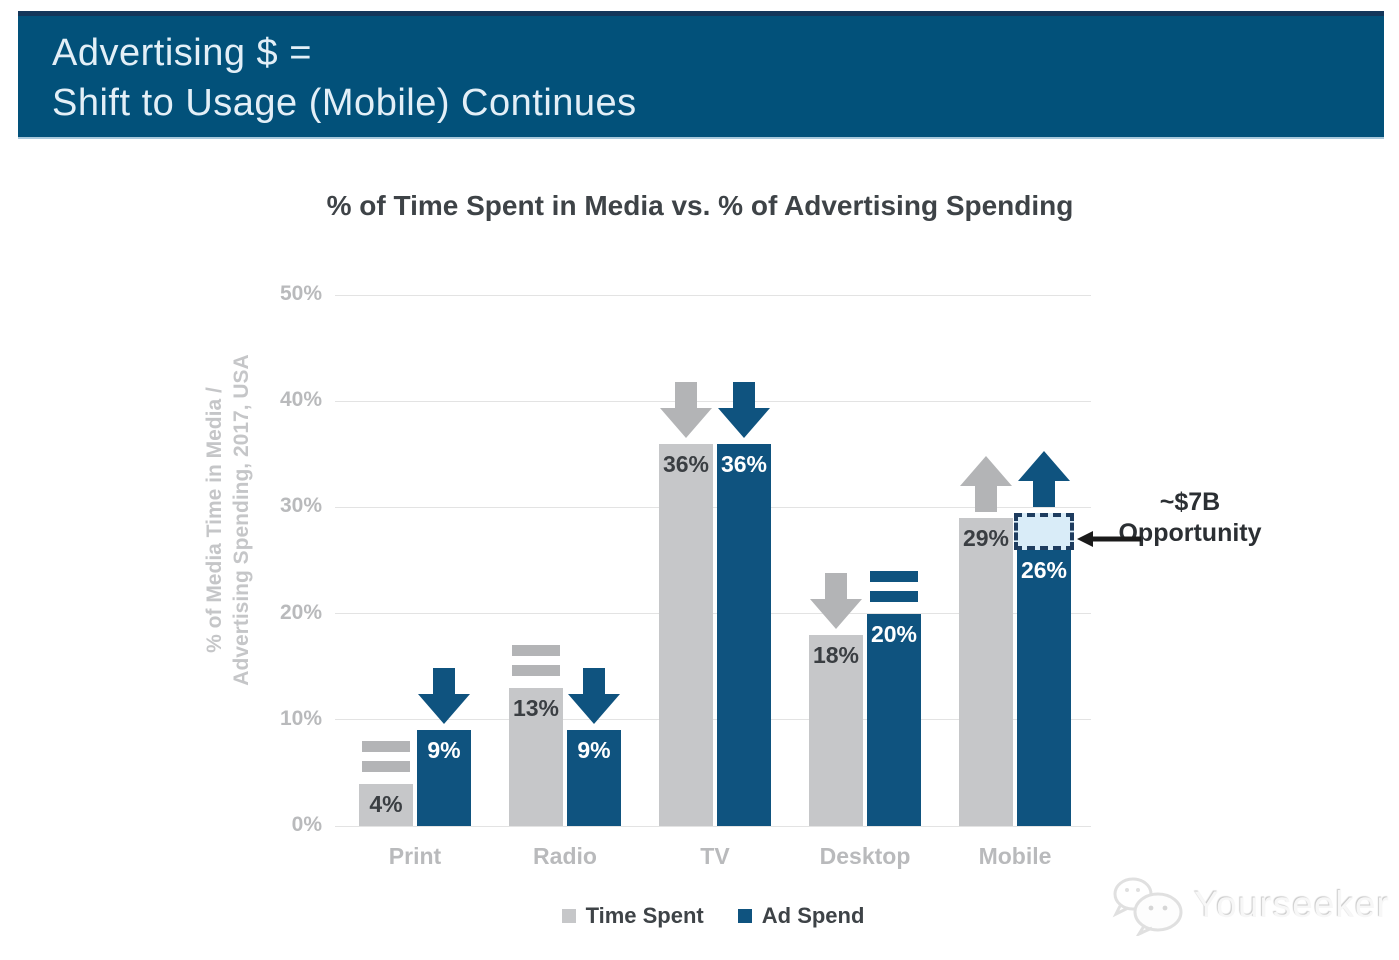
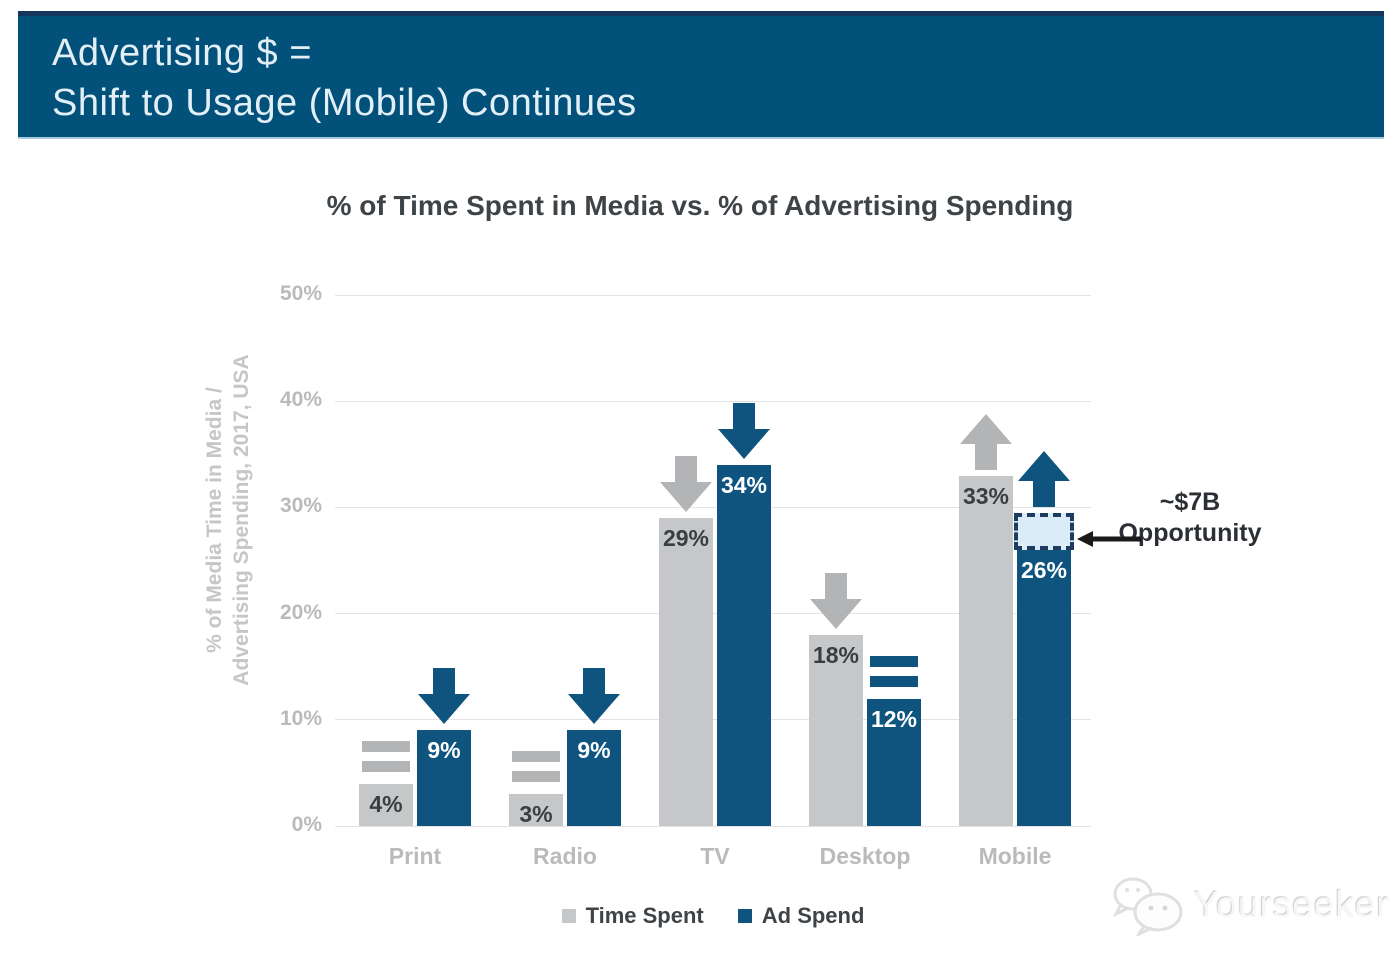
Time Spent/Radio: 13% -> 3%
Time Spent/TV: 36% -> 29%
Ad Spend/TV: 36% -> 34%
Ad Spend/Desktop: 20% -> 12%
Time Spent/Mobile: 29% -> 33%
